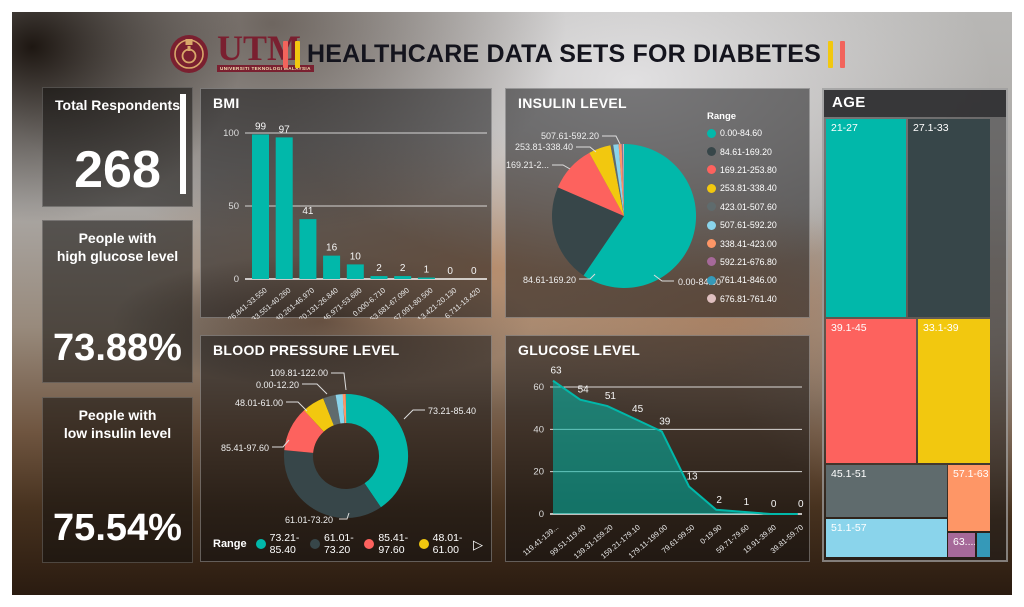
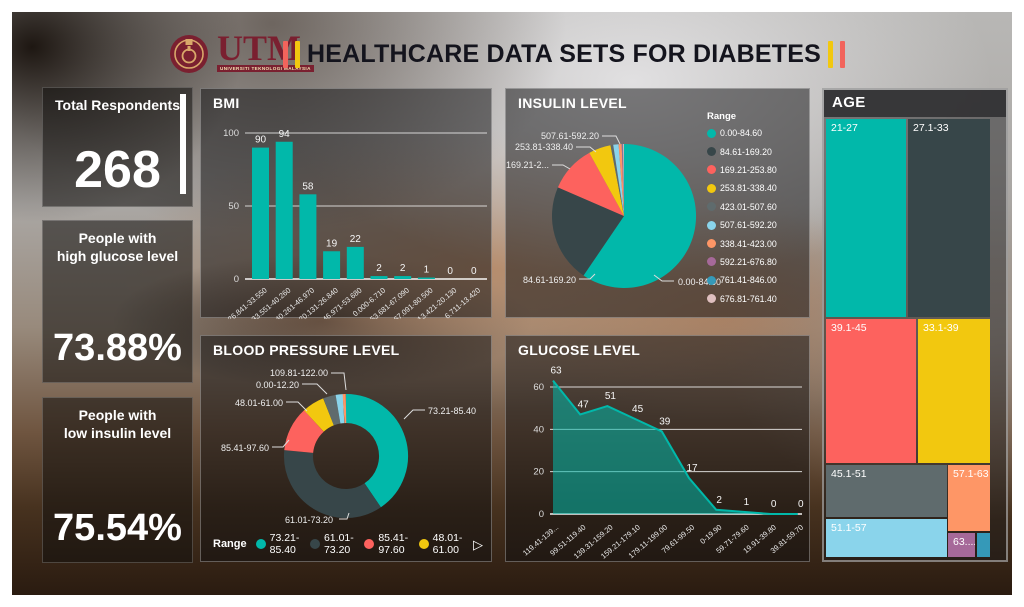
BMI/26.841-33.550: 99 -> 90
BMI/33.551-40.260: 97 -> 94
BMI/40.261-46.970: 41 -> 58
BMI/20.131-26.840: 16 -> 19
BMI/46.971-53.680: 10 -> 22
GLUCOSE LEVEL/99.51-119.40: 54 -> 47
GLUCOSE LEVEL/79.61-99.50: 13 -> 17
